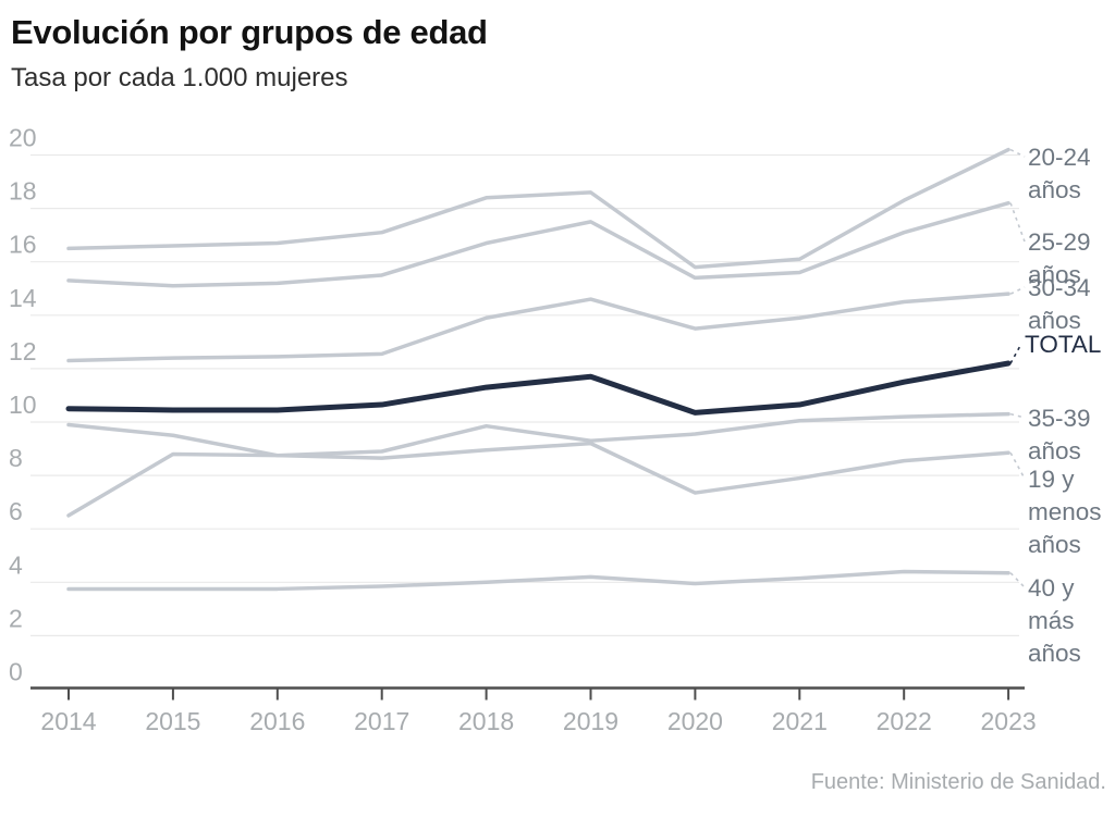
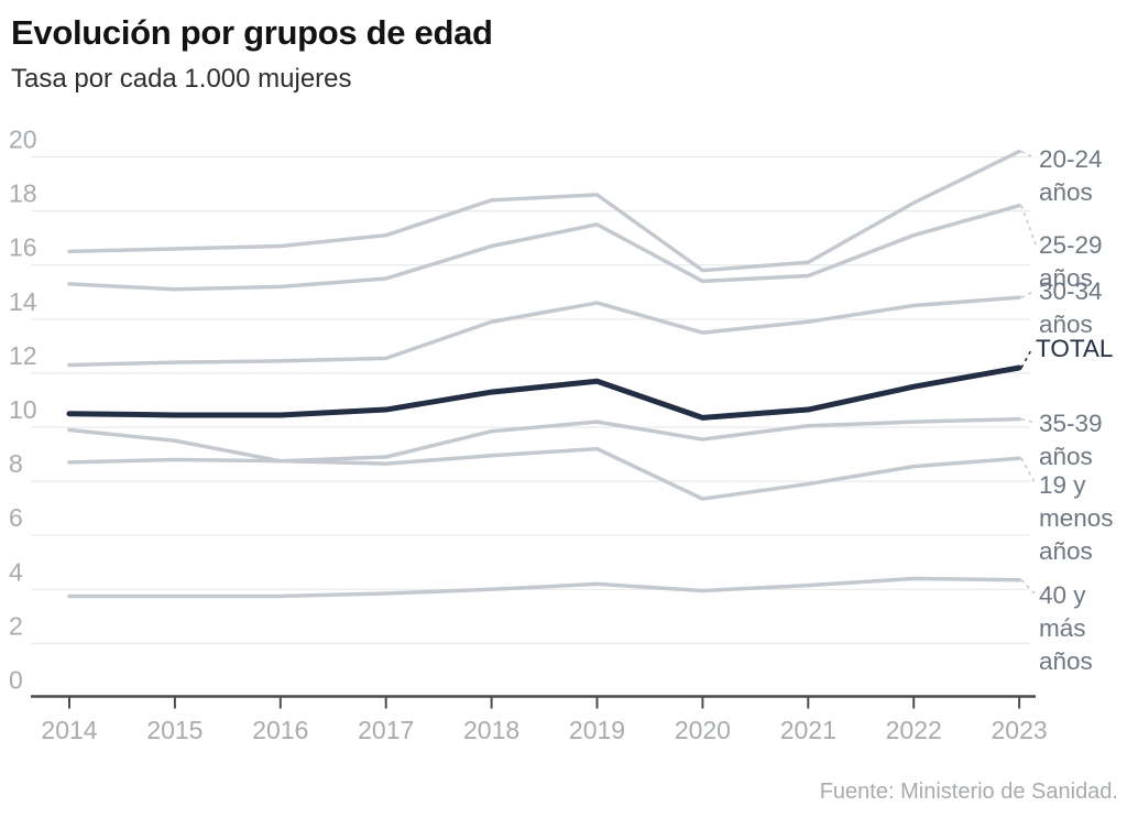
35-39 años/2014: 6.5 -> 8.7
35-39 años/2019: 9.3 -> 10.2
